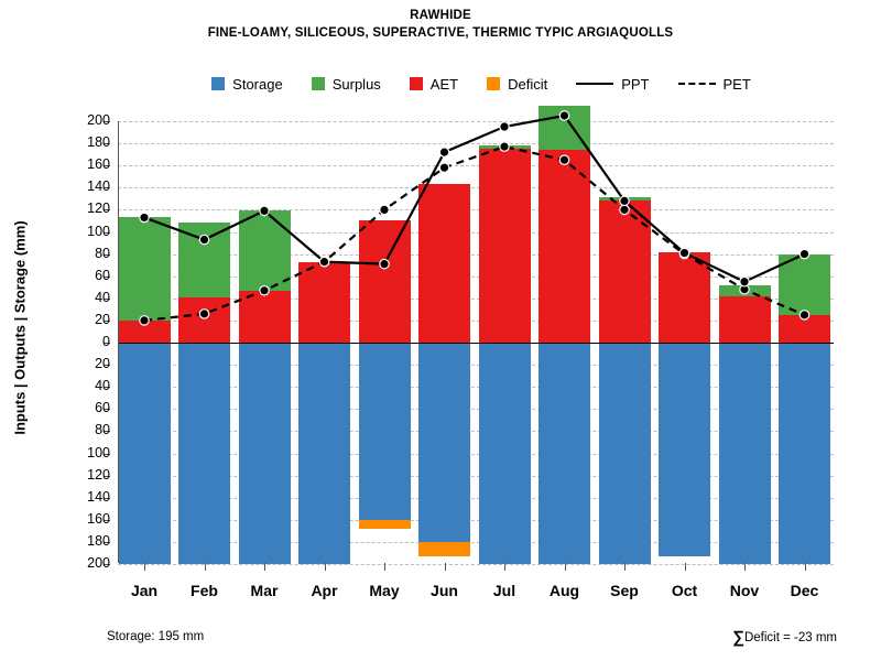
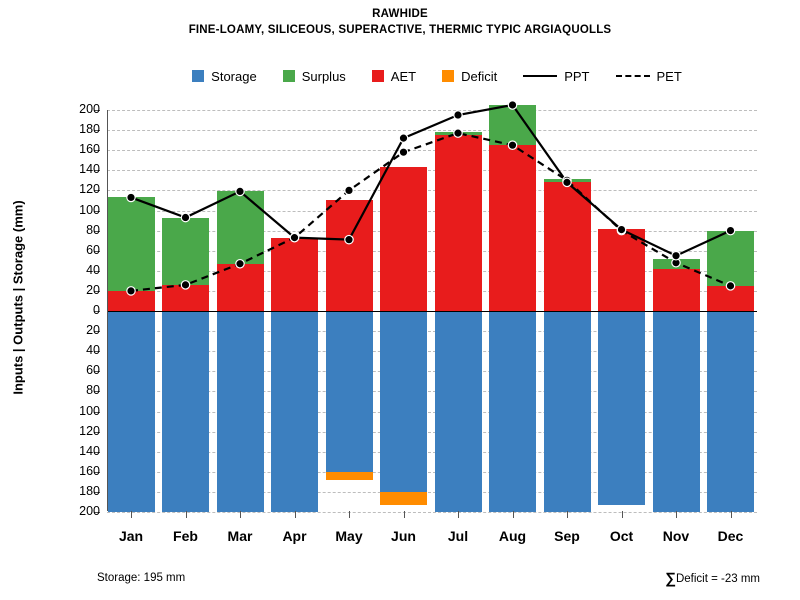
AET/Feb: 41 -> 26
AET/Aug: 174 -> 165
PET/Sep: 120 -> 130
